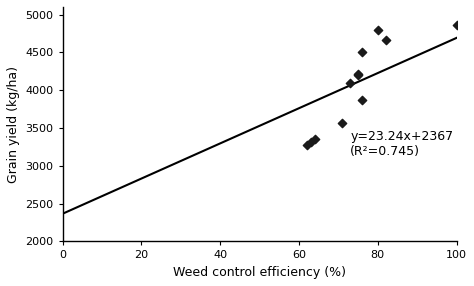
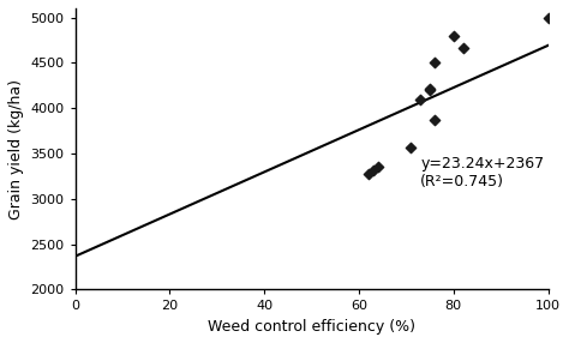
100: 4860 -> 5000
